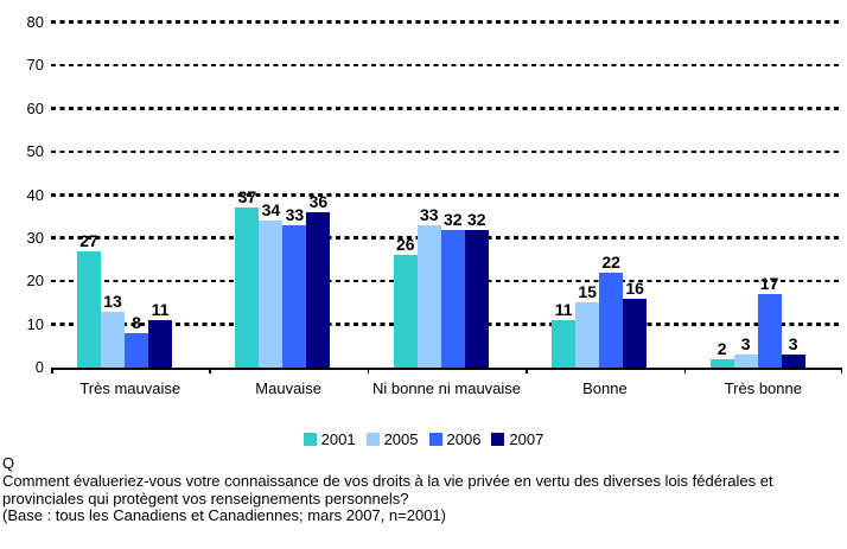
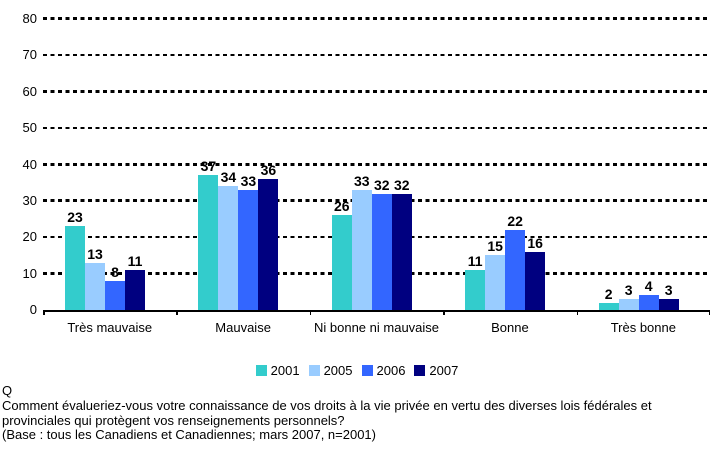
2001/Très mauvaise: 27 -> 23
2006/Très bonne: 17 -> 4
